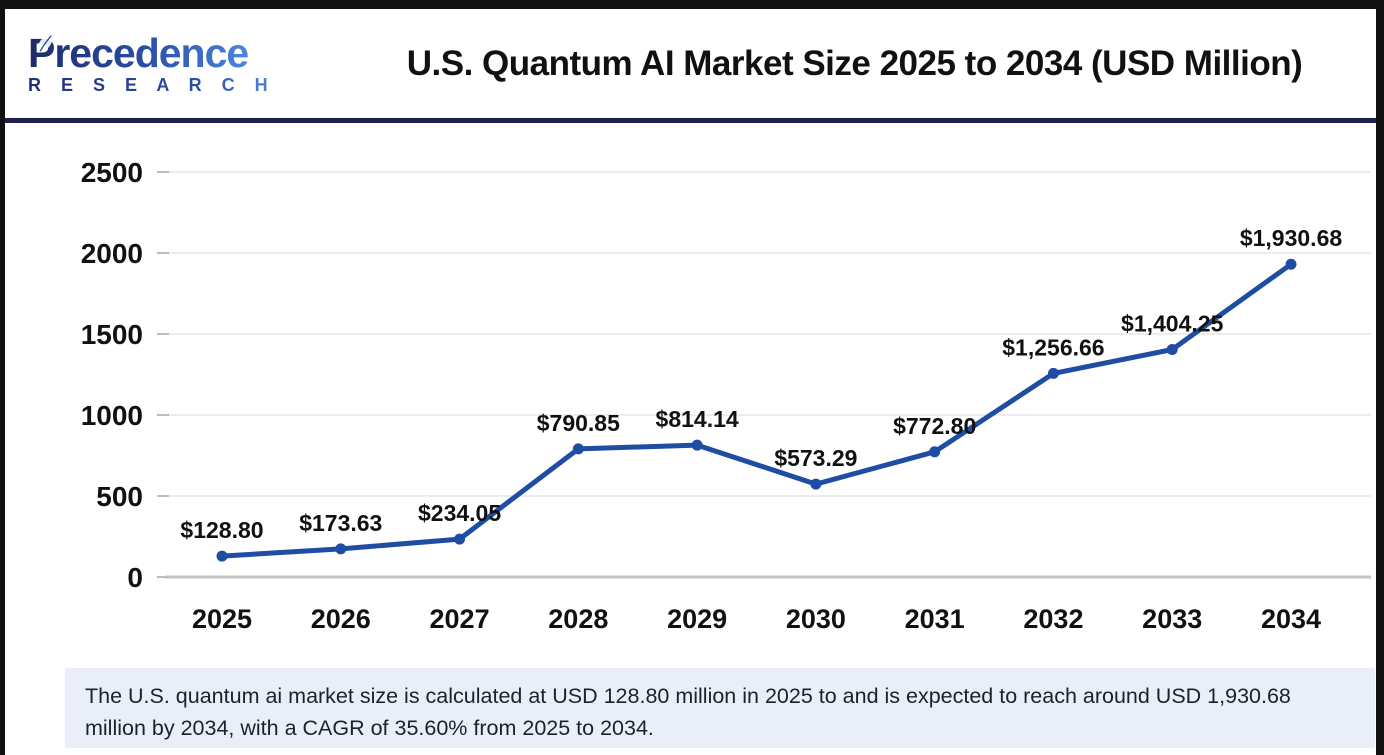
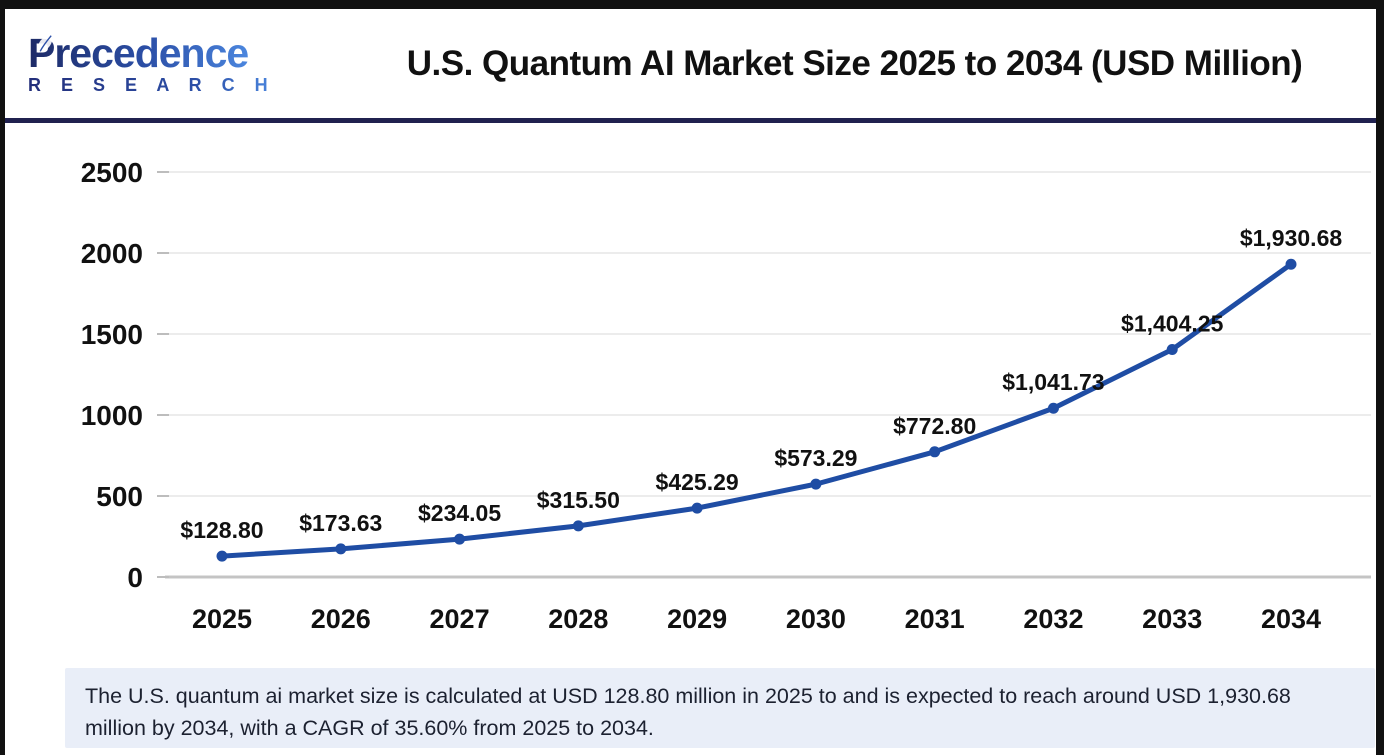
2028: $790.85 -> $315.50
2029: $814.14 -> $425.29
2032: $1,256.66 -> $1,041.73
